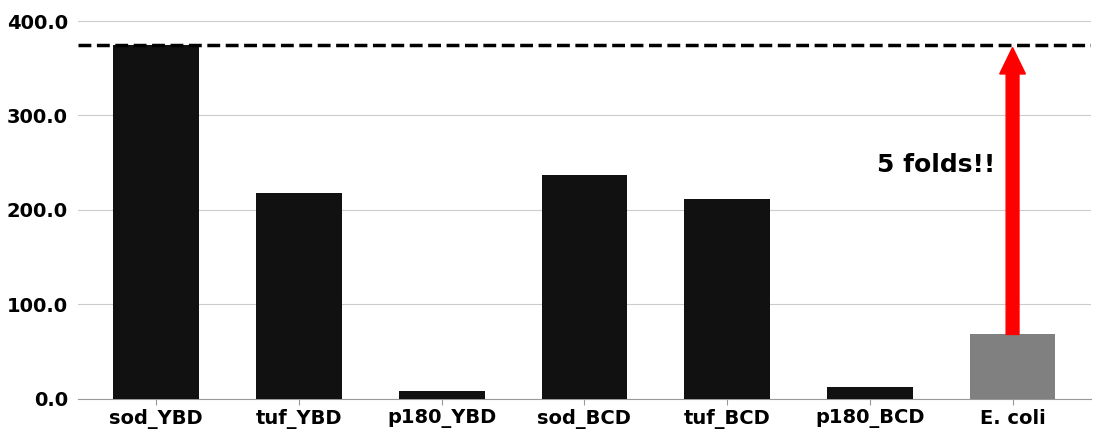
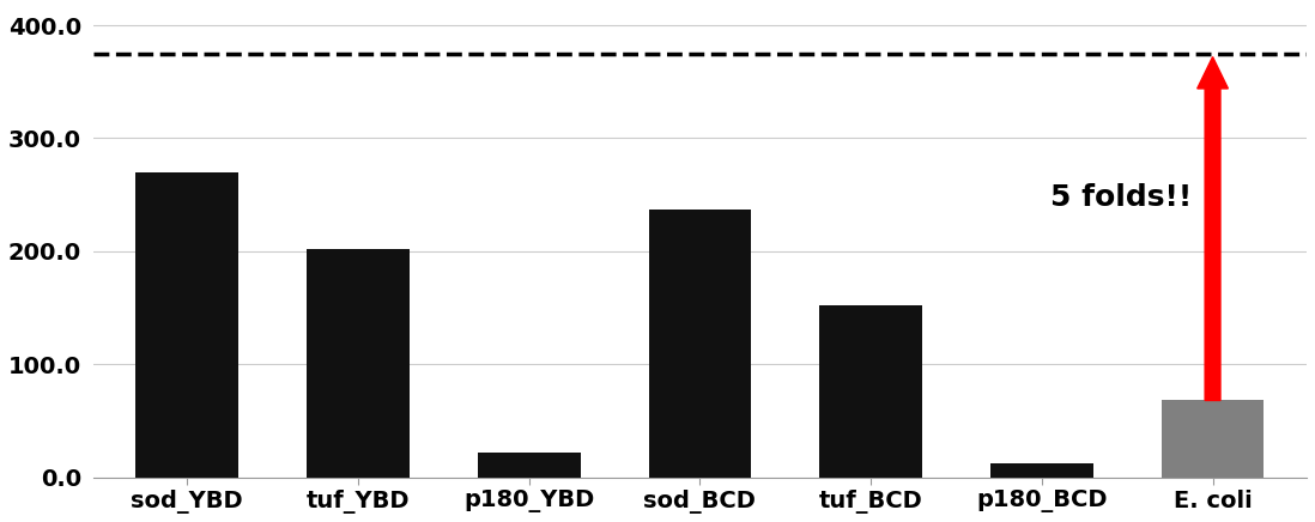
sod_YBD: 375 -> 270
tuf_YBD: 218 -> 202
p180_YBD: 8 -> 22
tuf_BCD: 211 -> 152
